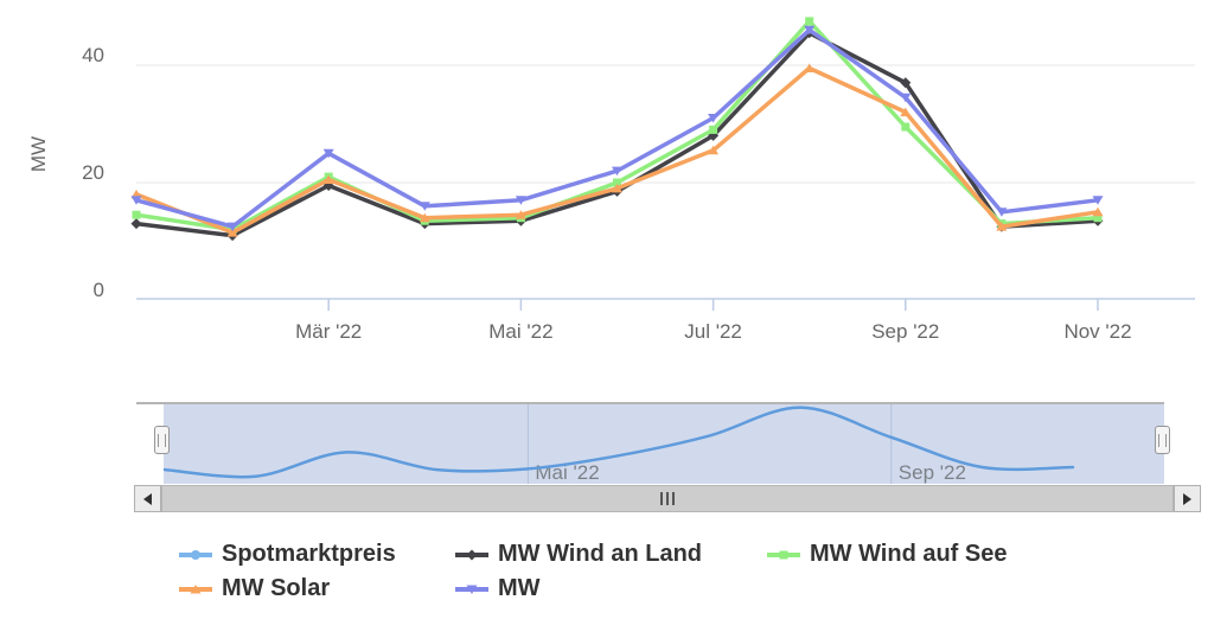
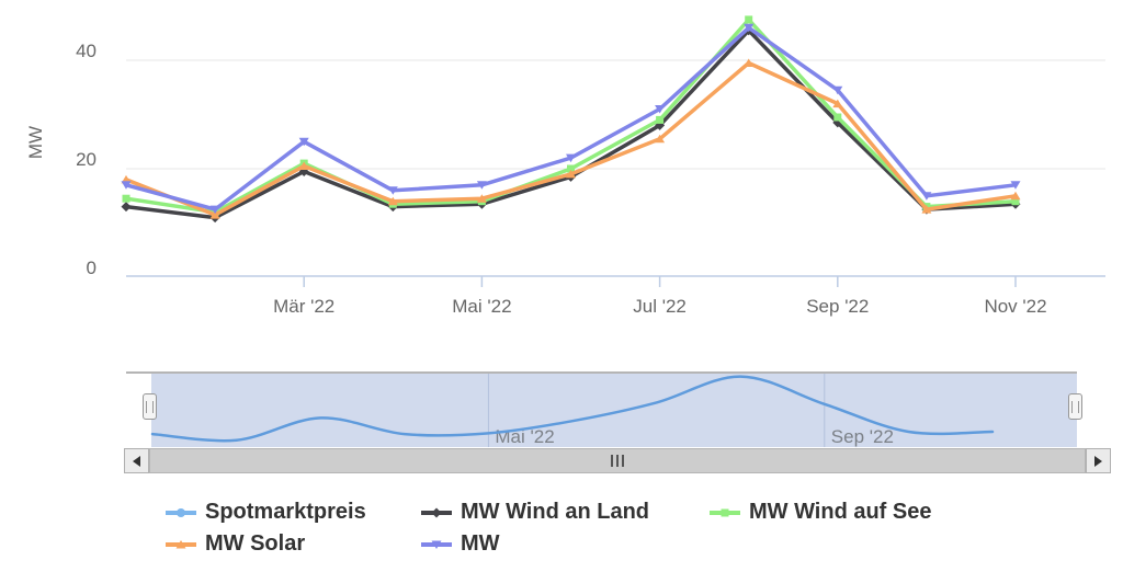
MW Wind an Land/Sep '22: 37 -> 28
